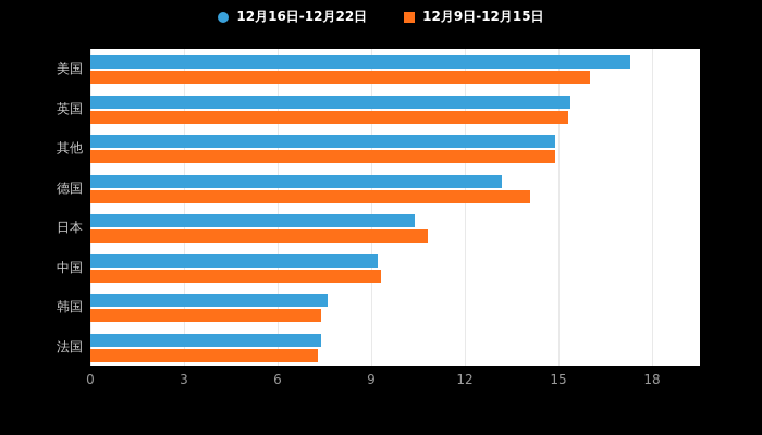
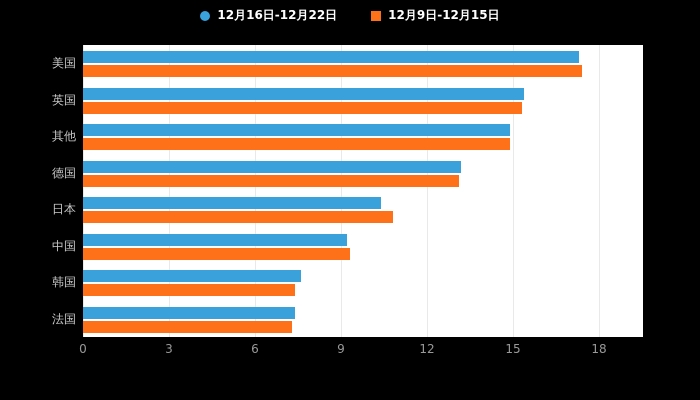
12月9日-12月15日/美国: 16.0 -> 17.4
12月9日-12月15日/德国: 14.1 -> 13.1
